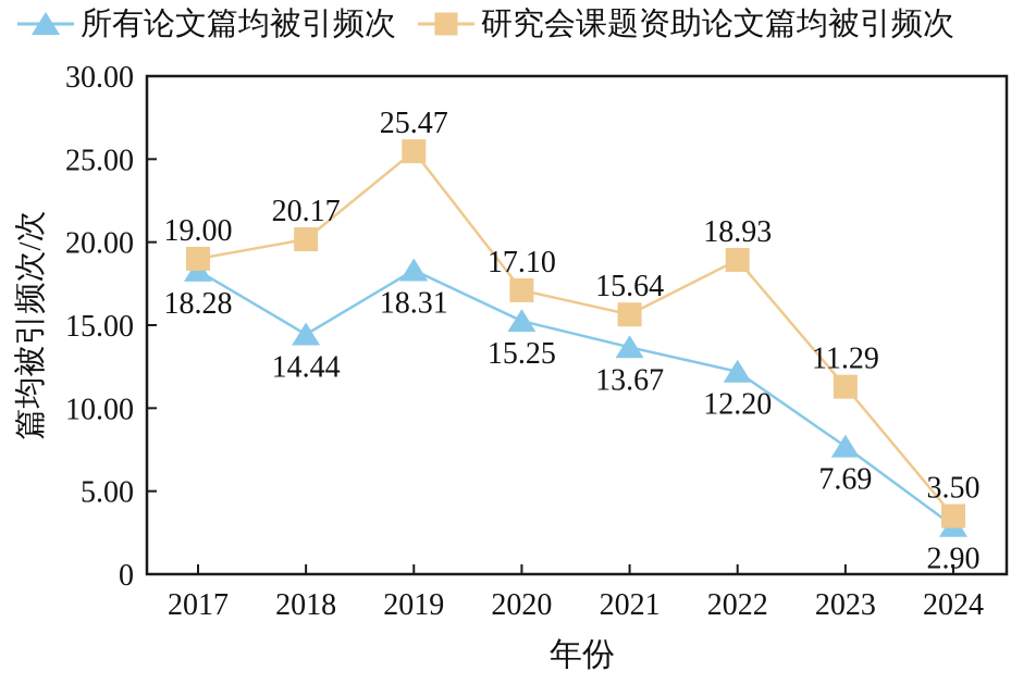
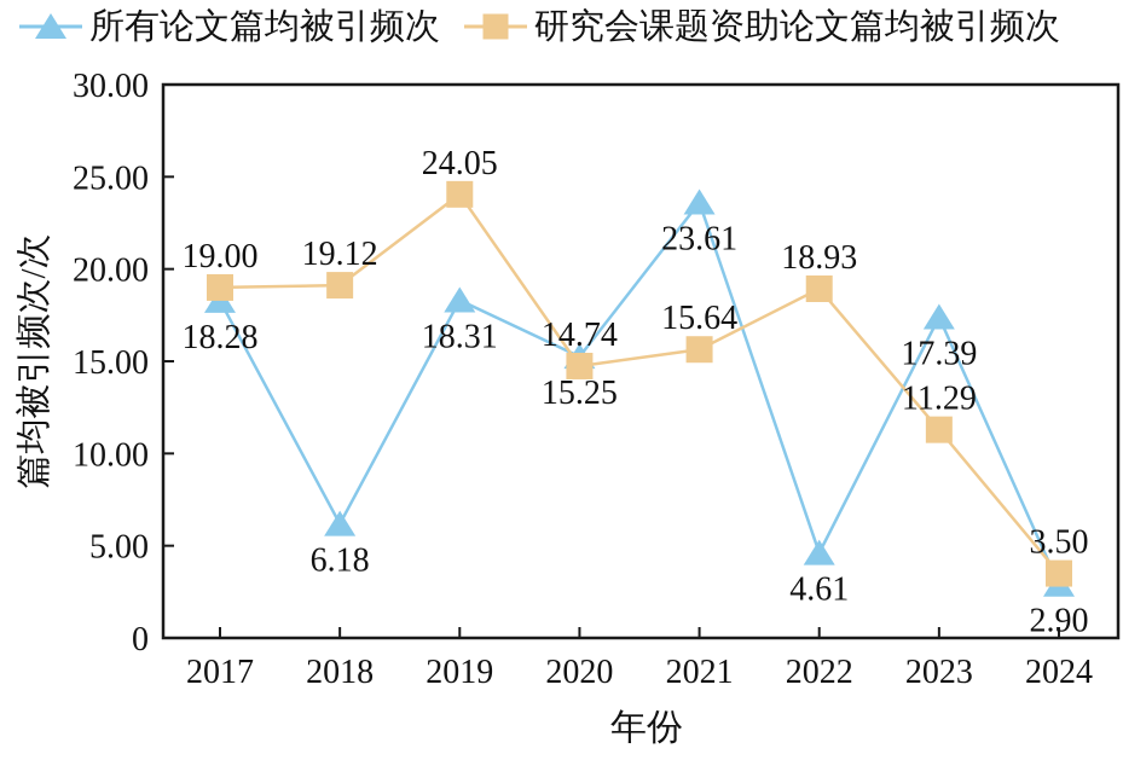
所有论文篇均被引频次/2018: 14.44 -> 6.18
研究会课题资助论文篇均被引频次/2018: 20.17 -> 19.12
研究会课题资助论文篇均被引频次/2019: 25.47 -> 24.05
研究会课题资助论文篇均被引频次/2020: 17.10 -> 14.74
所有论文篇均被引频次/2021: 13.67 -> 23.61
所有论文篇均被引频次/2022: 12.20 -> 4.61
所有论文篇均被引频次/2023: 7.69 -> 17.39
